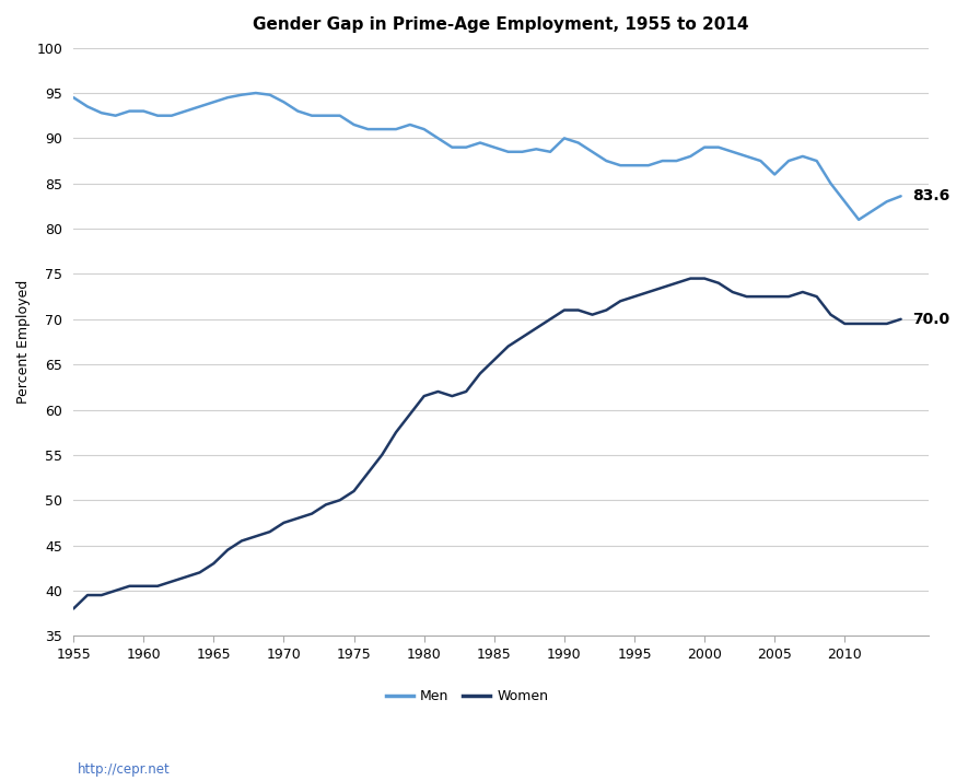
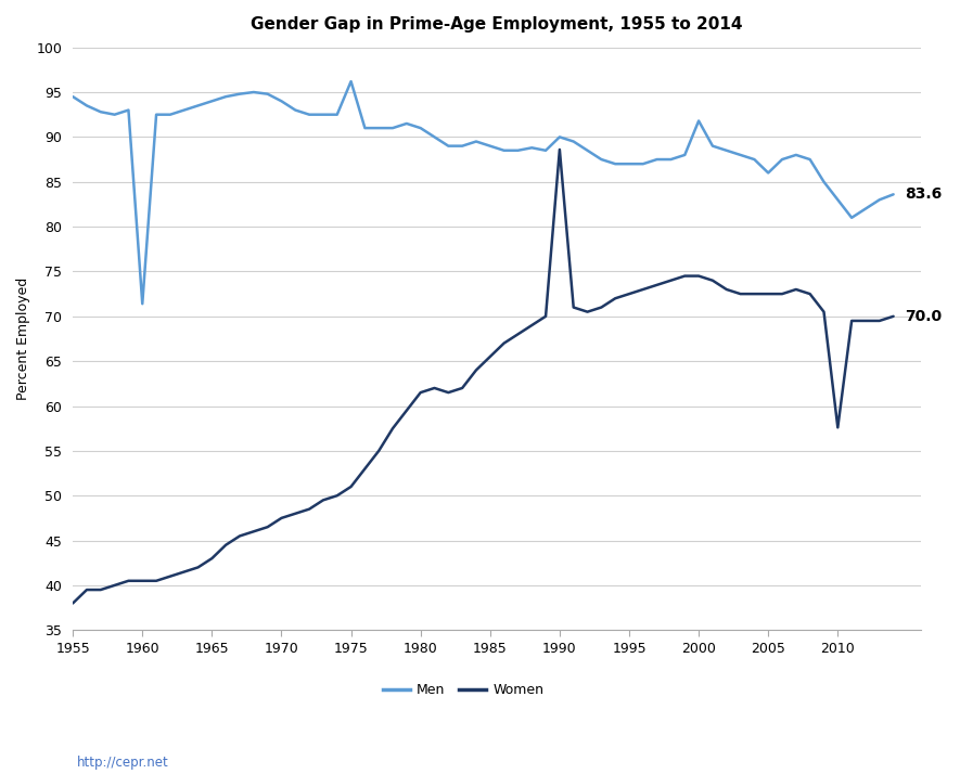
Men/1960: 93.0 -> 71.4
Men/1975: 91.5 -> 96.2
Women/1990: 71.0 -> 88.6
Men/2000: 89.0 -> 91.8
Women/2010: 69.5 -> 57.6
